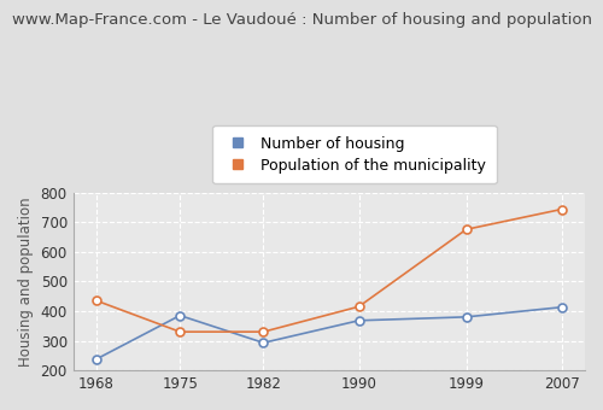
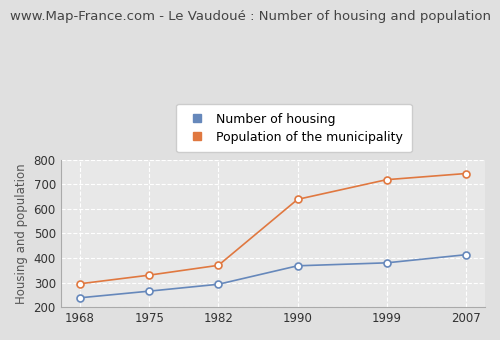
Population of the municipality/1968: 435 -> 295
Number of housing/1975: 385 -> 265
Population of the municipality/1982: 330 -> 370
Population of the municipality/1990: 415 -> 638
Population of the municipality/1999: 675 -> 718
